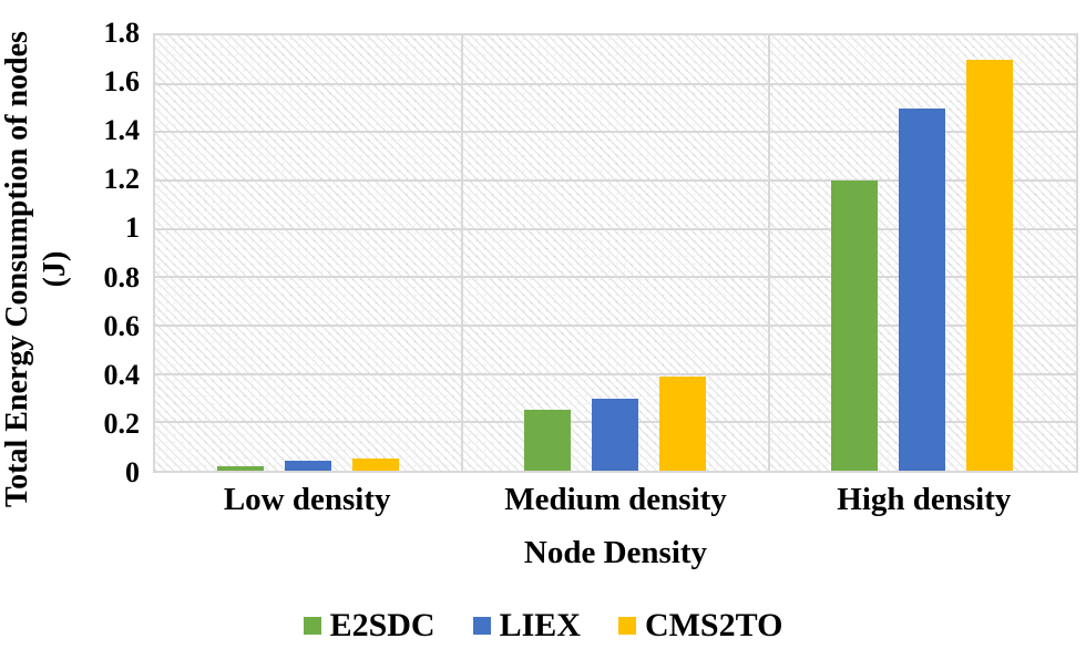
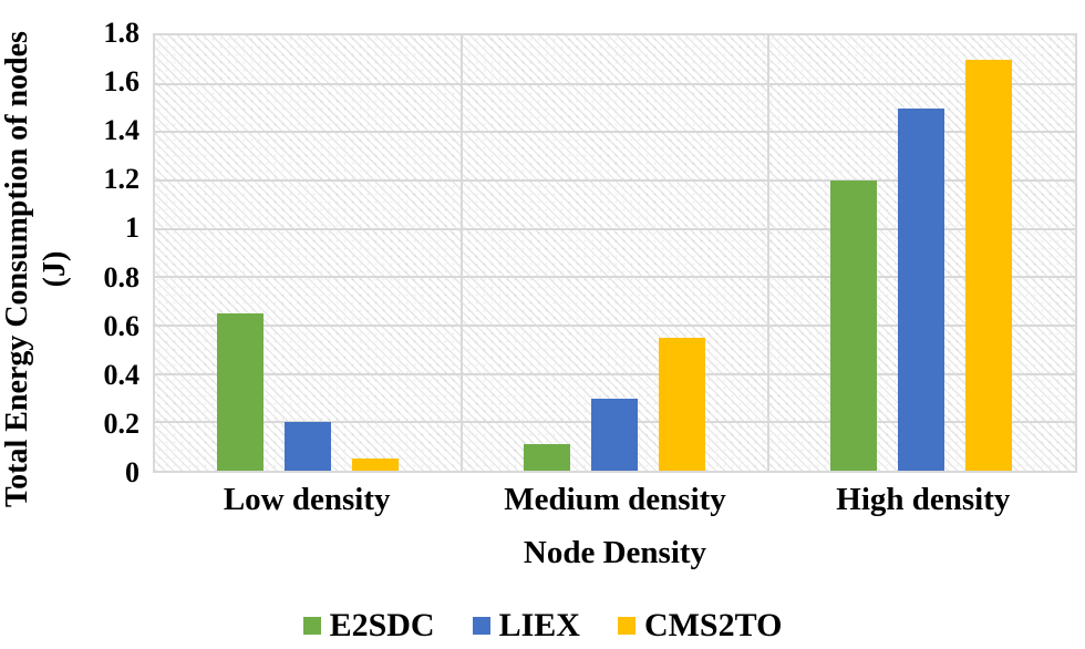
E2SDC/Low density: 0.02 -> 0.65
LIEX/Low density: 0.04 -> 0.20
E2SDC/Medium density: 0.25 -> 0.11
CMS2TO/Medium density: 0.39 -> 0.55
